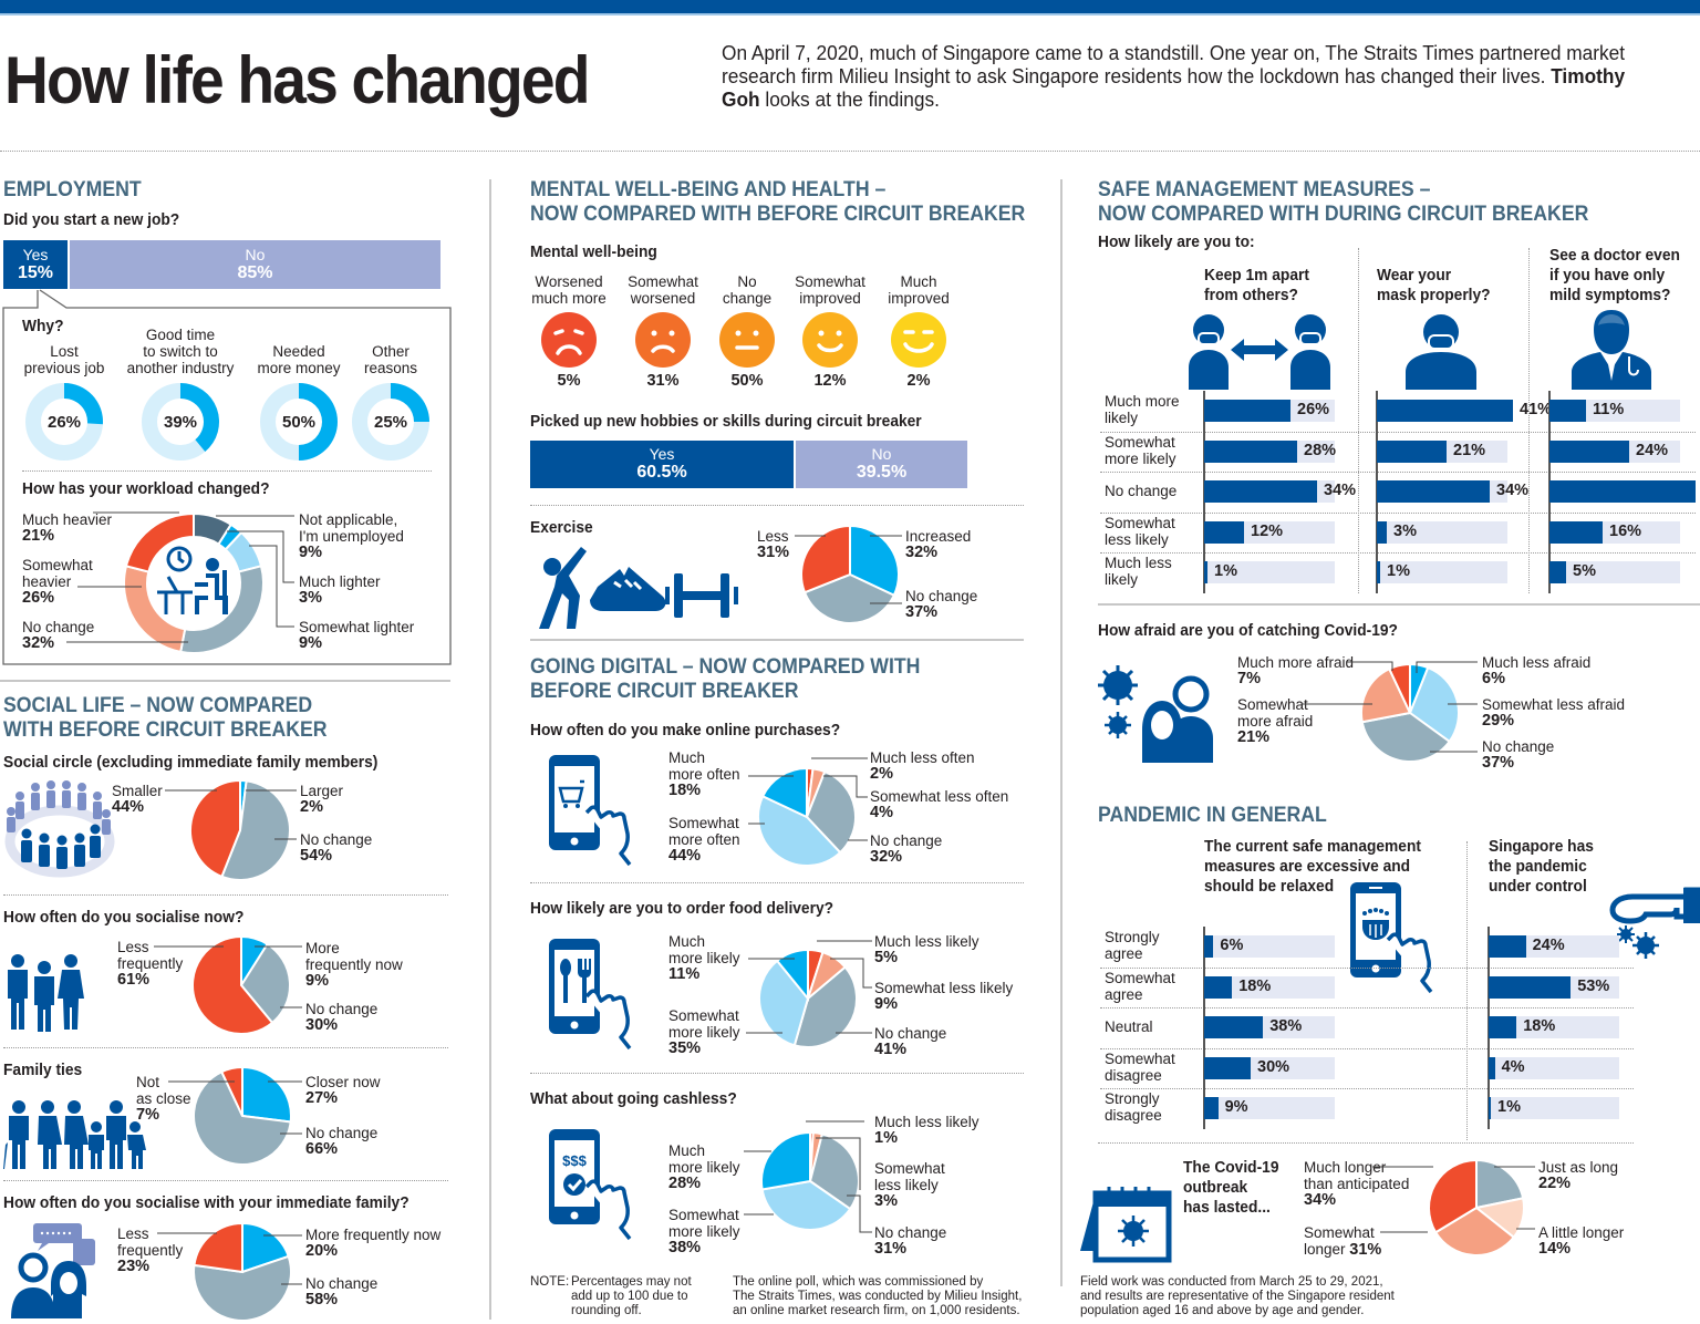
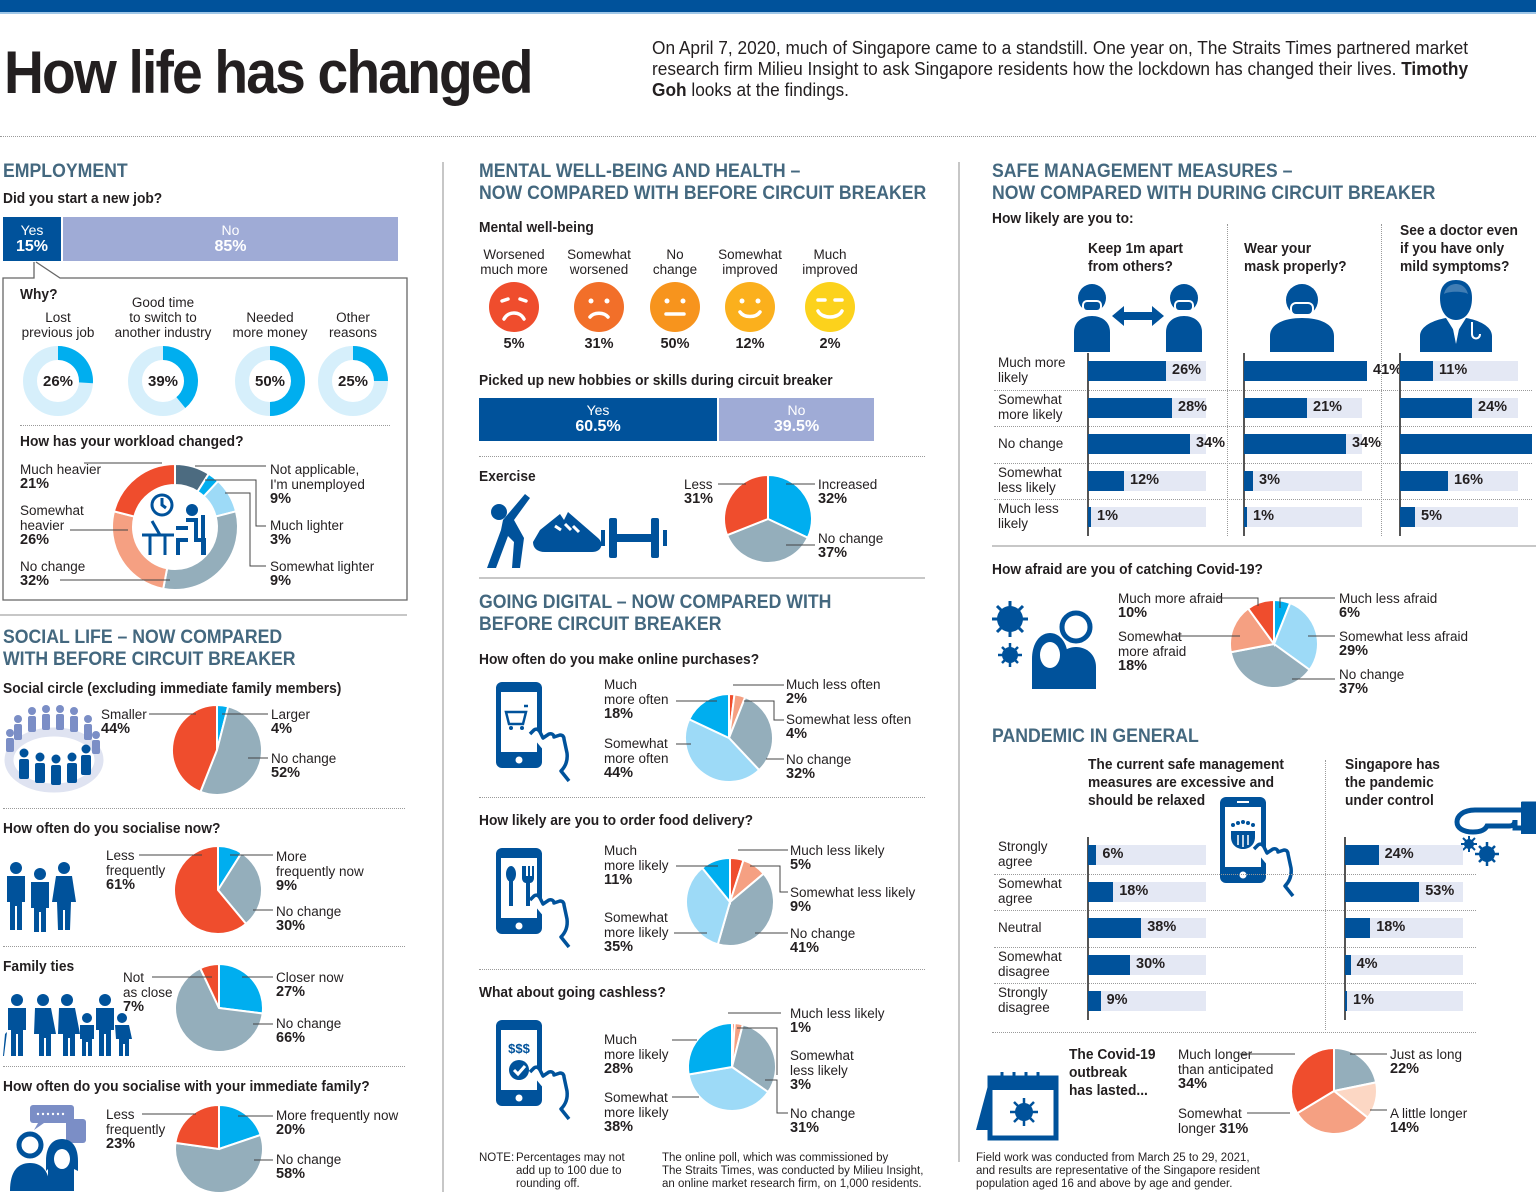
Social circle (excluding immediate family members)/Larger: 2% -> 4%
Social circle (excluding immediate family members)/No change: 54% -> 52%
How afraid are you of catching Covid-19?/Somewhat more afraid: 21% -> 18%
How afraid are you of catching Covid-19?/Much more afraid: 7% -> 10%
